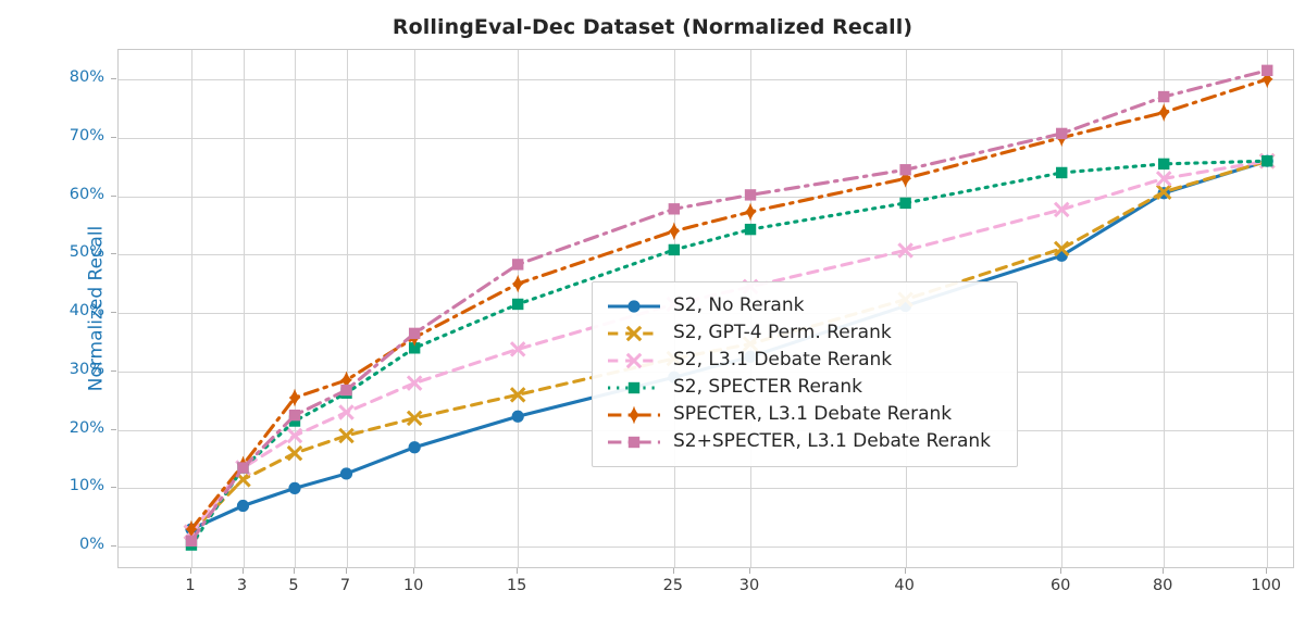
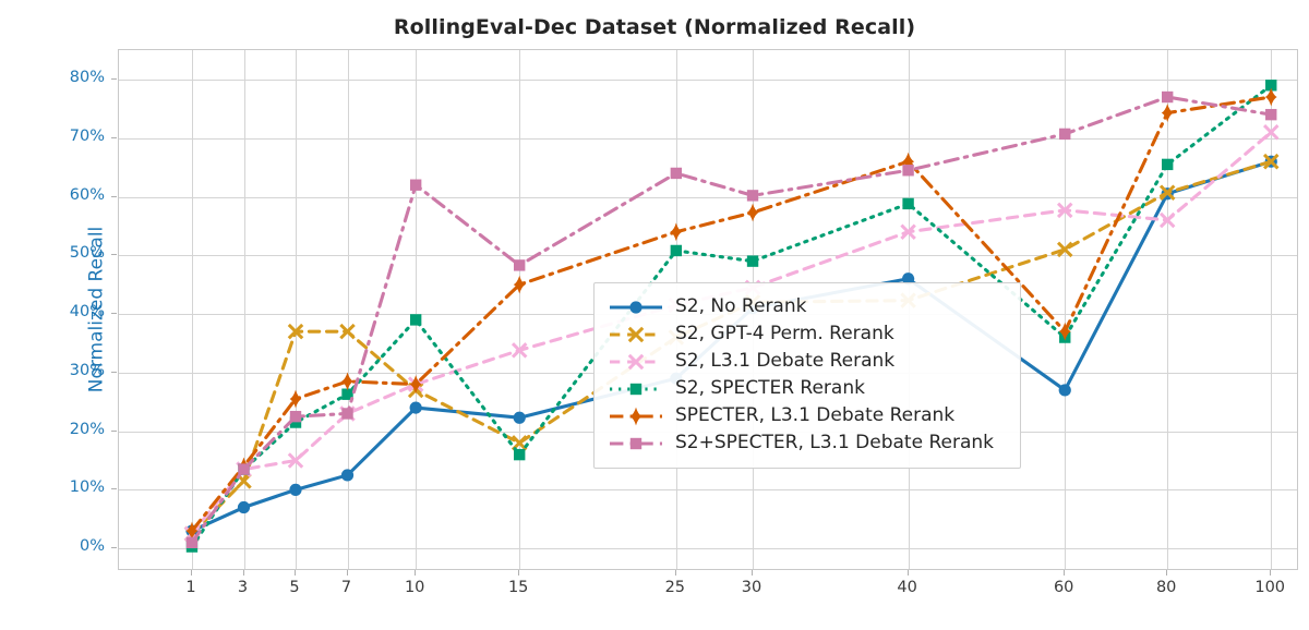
S2, GPT-4 Perm. Rerank/5: 16% -> 37%
S2, L3.1 Debate Rerank/5: 19% -> 15%
S2, GPT-4 Perm. Rerank/7: 19% -> 37%
S2+SPECTER, L3.1 Debate Rerank/7: 27% -> 23%
S2, No Rerank/10: 17% -> 24%
S2, GPT-4 Perm. Rerank/10: 22% -> 27%
S2, SPECTER Rerank/10: 34% -> 39%
SPECTER, L3.1 Debate Rerank/10: 36% -> 28%
S2+SPECTER, L3.1 Debate Rerank/10: 36% -> 62%
S2, GPT-4 Perm. Rerank/15: 26% -> 18%
S2, SPECTER Rerank/15: 42% -> 16%
S2, GPT-4 Perm. Rerank/25: 32% -> 36%
S2+SPECTER, L3.1 Debate Rerank/25: 58% -> 64%
S2, No Rerank/30: 32% -> 41%
S2, GPT-4 Perm. Rerank/30: 35% -> 42%
S2, SPECTER Rerank/30: 54% -> 49%
S2, No Rerank/40: 41% -> 46%
S2, L3.1 Debate Rerank/40: 51% -> 54%
SPECTER, L3.1 Debate Rerank/40: 63% -> 66%
S2, No Rerank/60: 50% -> 27%
S2, SPECTER Rerank/60: 64% -> 36%
SPECTER, L3.1 Debate Rerank/60: 70% -> 37%
S2, L3.1 Debate Rerank/80: 63% -> 56%
S2, L3.1 Debate Rerank/100: 66% -> 71%
S2, SPECTER Rerank/100: 66% -> 79%
SPECTER, L3.1 Debate Rerank/100: 80% -> 77%
S2+SPECTER, L3.1 Debate Rerank/100: 82% -> 74%
